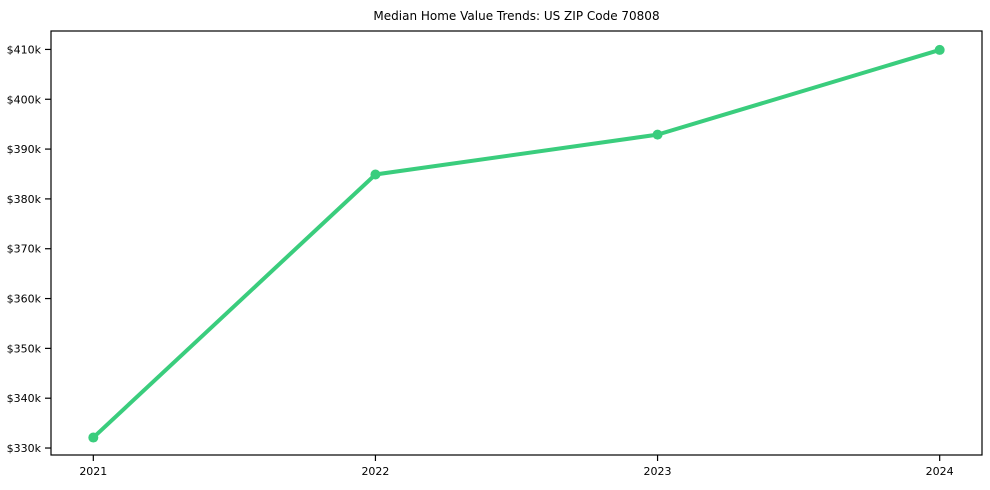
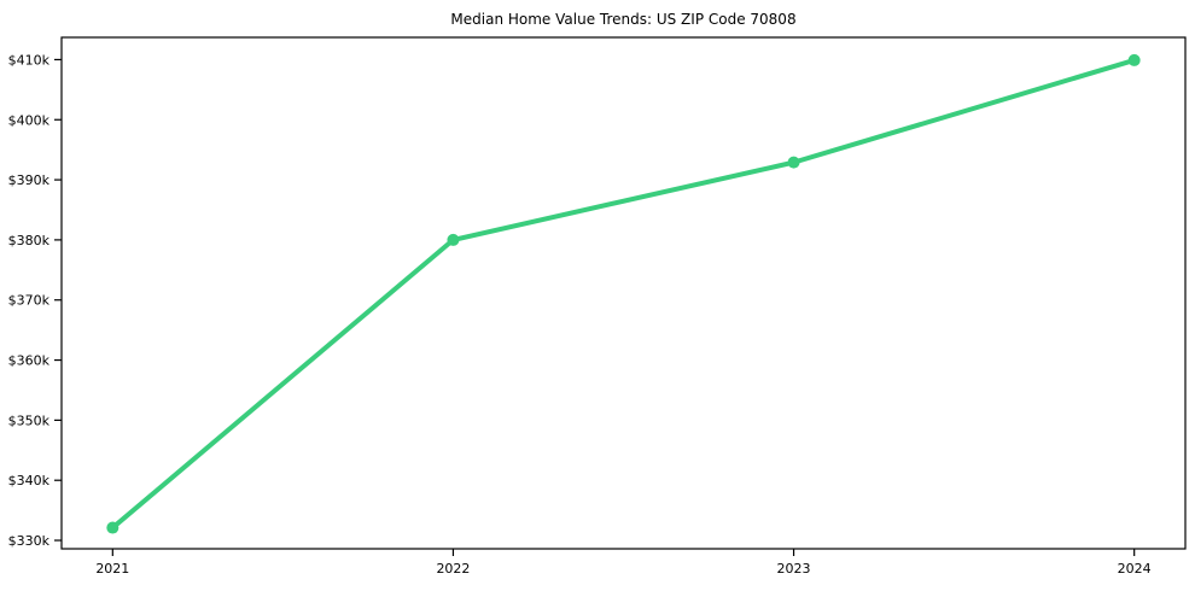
2022: $385k -> $380k
